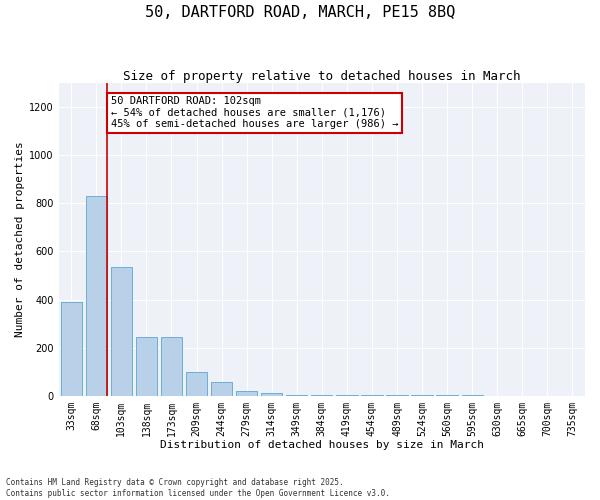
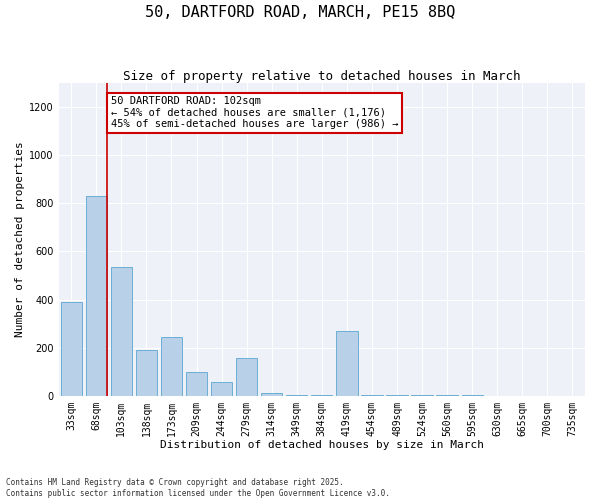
138sqm: 245 -> 190
279sqm: 18 -> 155
419sqm: 3 -> 270
